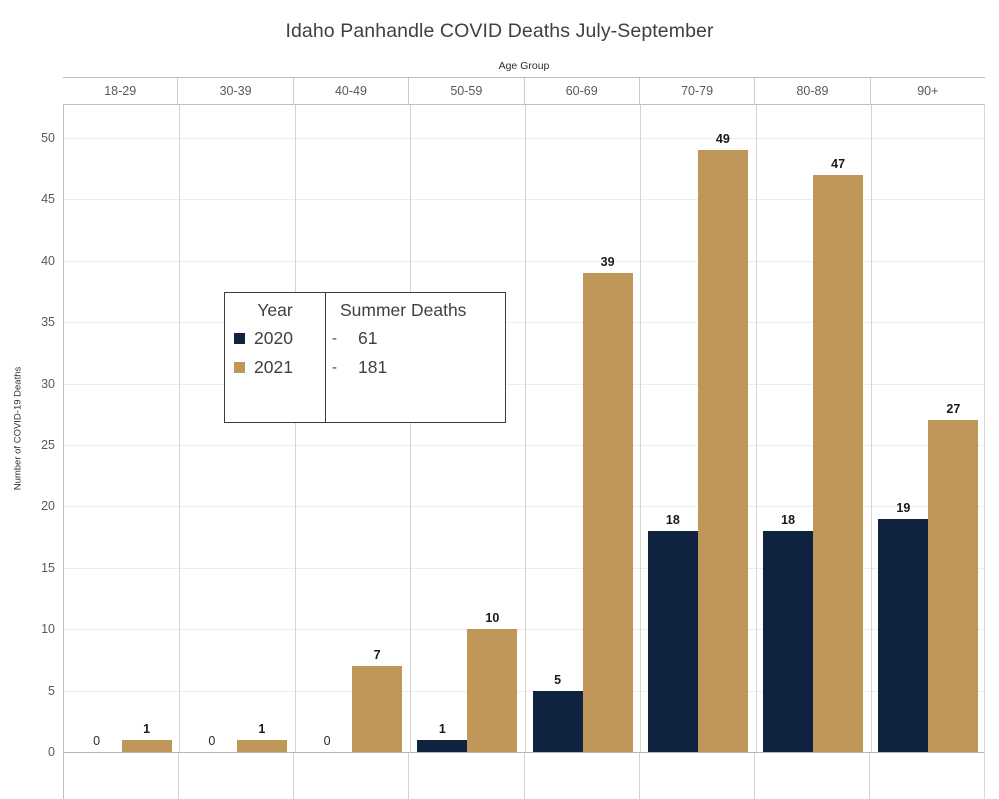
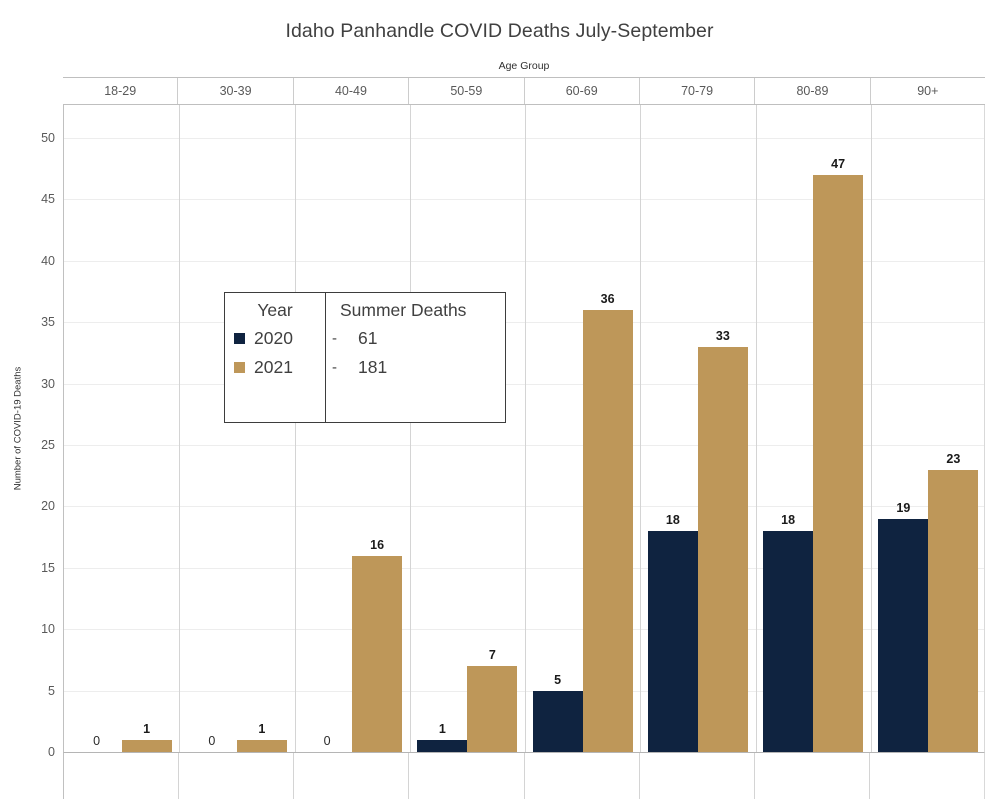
2021/40-49: 7 -> 16
2021/50-59: 10 -> 7
2021/60-69: 39 -> 36
2021/70-79: 49 -> 33
2021/90+: 27 -> 23
